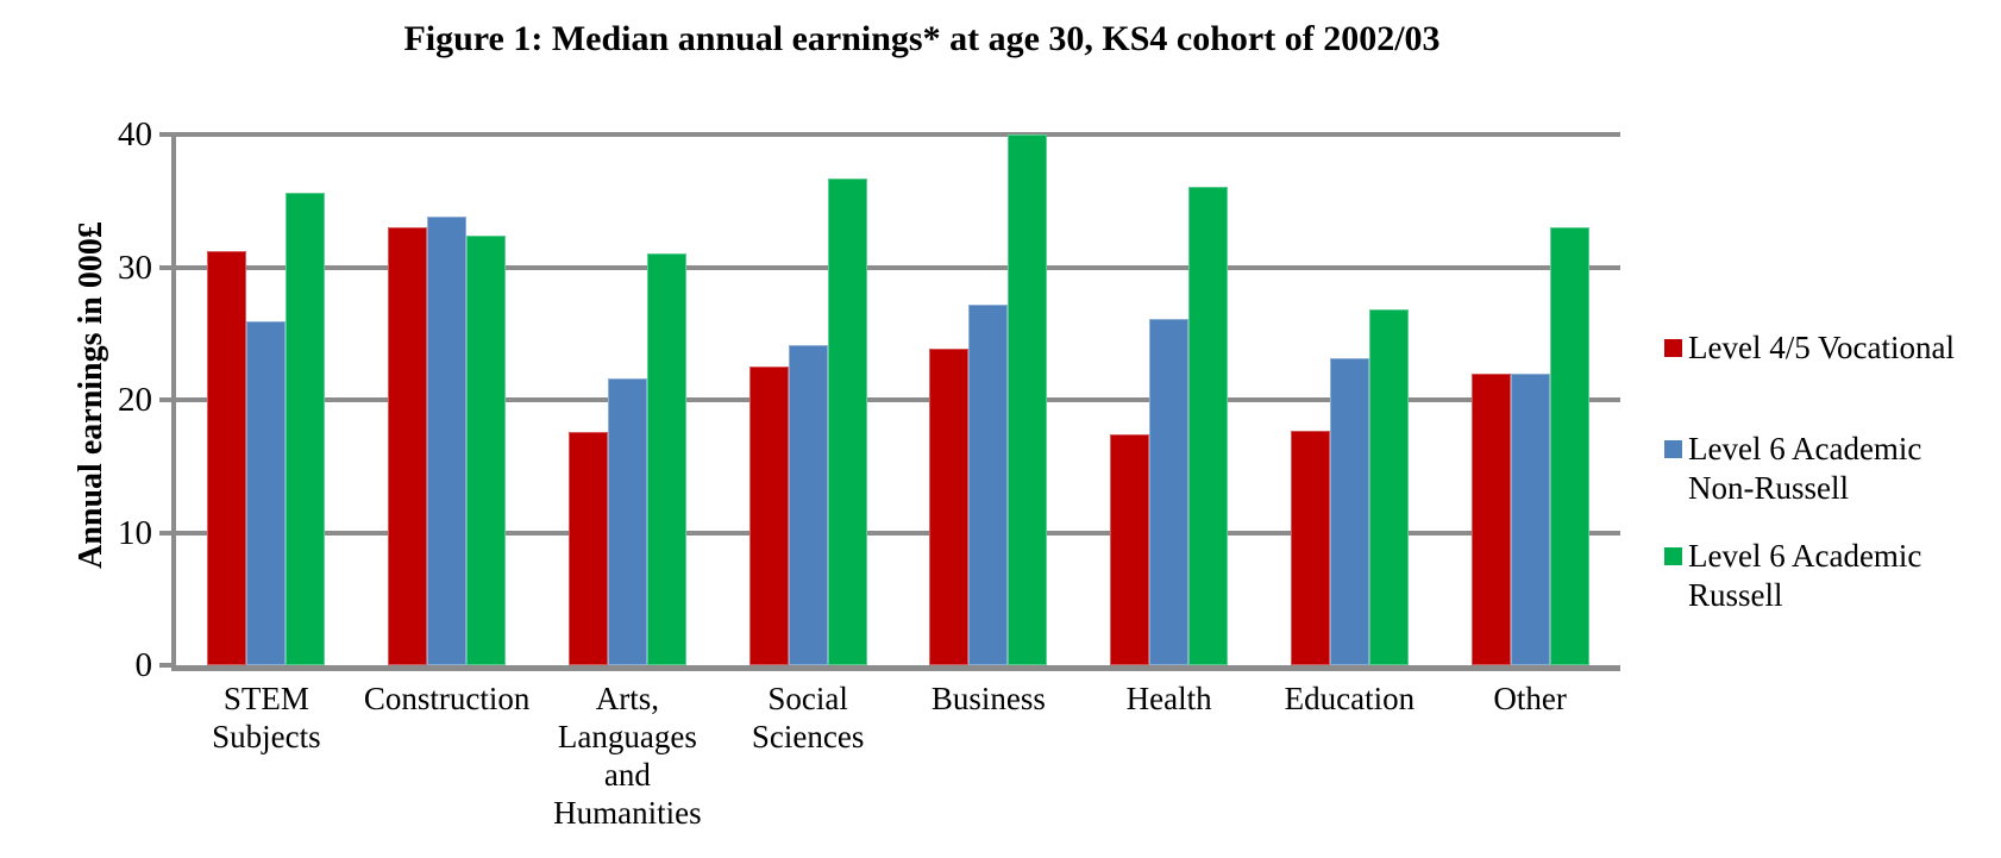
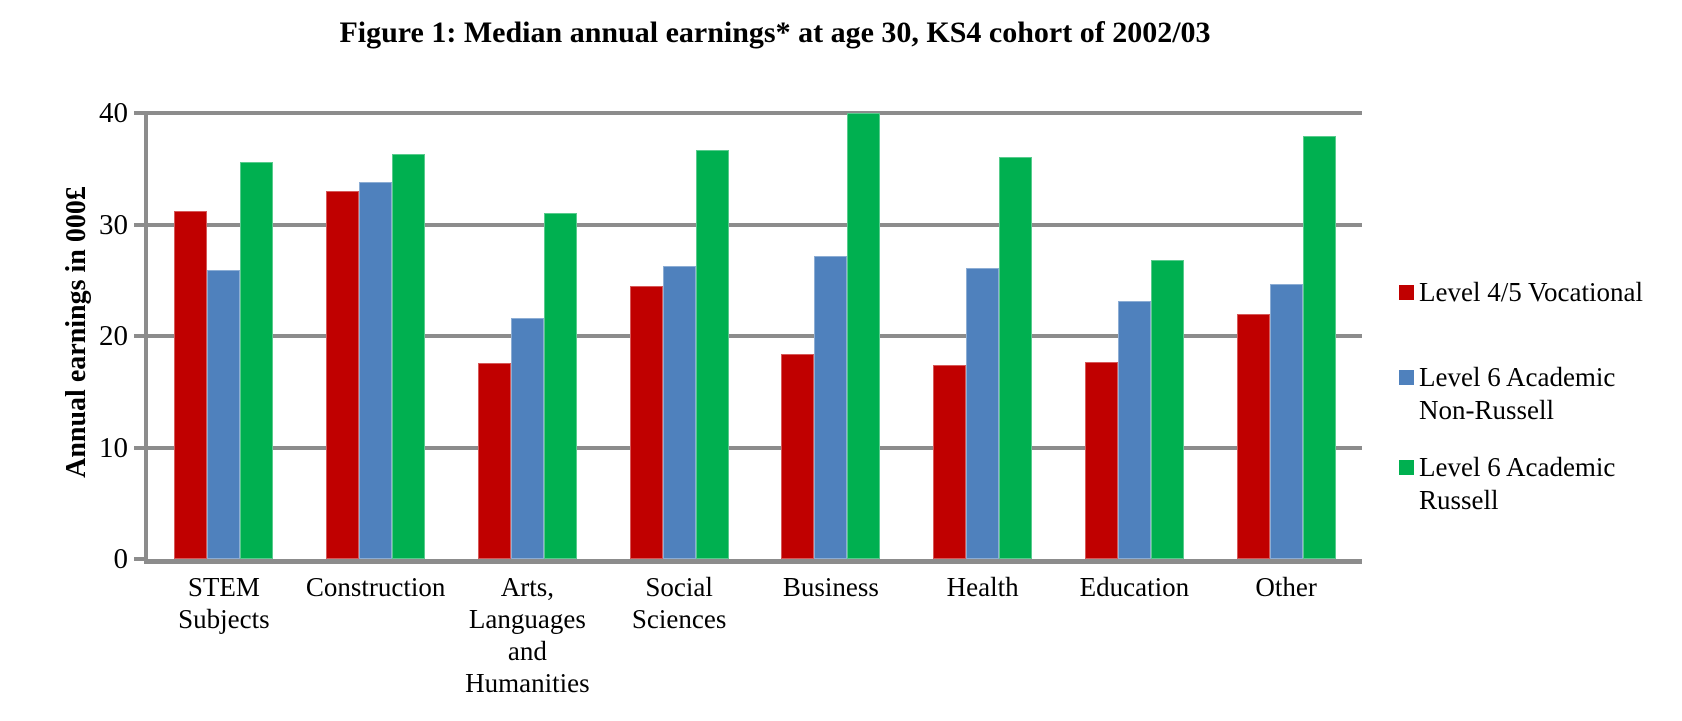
Level 6 Academic Russell/Construction: 32.4 -> 36.3
Level 4/5 Vocational/Social Sciences: 22.5 -> 24.5
Level 6 Academic Non-Russell/Social Sciences: 24.1 -> 26.3
Level 4/5 Vocational/Business: 23.9 -> 18.4
Level 6 Academic Non-Russell/Other: 22.0 -> 24.7
Level 6 Academic Russell/Other: 33.0 -> 37.9
